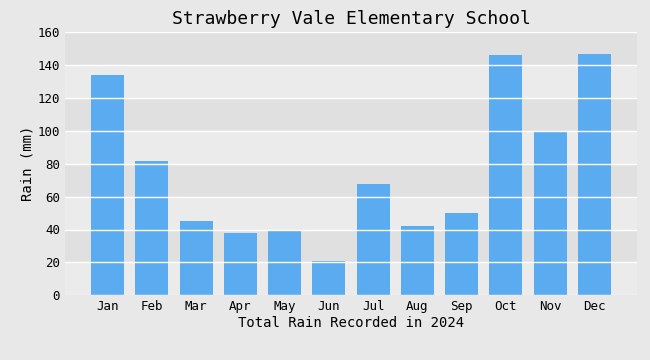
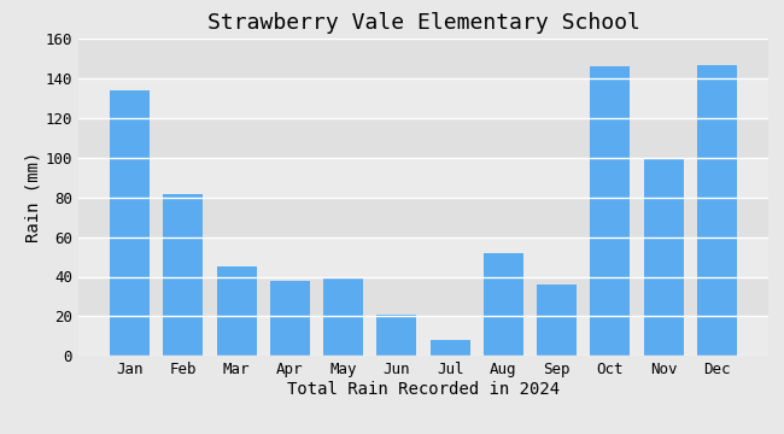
Jul: 68 -> 8
Aug: 42 -> 52
Sep: 50 -> 36
